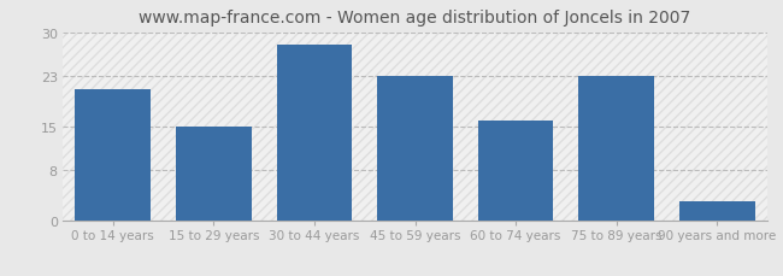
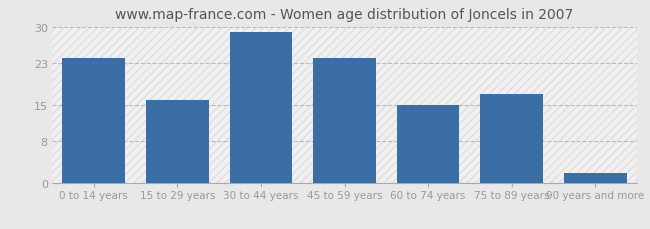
0 to 14 years: 21 -> 24
15 to 29 years: 15 -> 16
30 to 44 years: 28 -> 29
45 to 59 years: 23 -> 24
60 to 74 years: 16 -> 15
75 to 89 years: 23 -> 17
90 years and more: 3 -> 2
